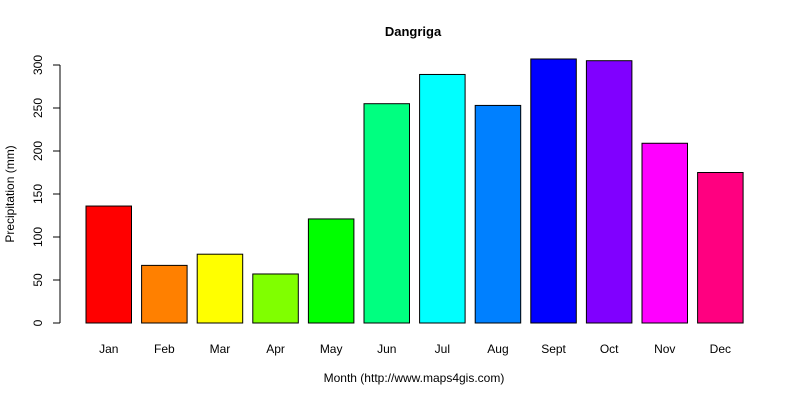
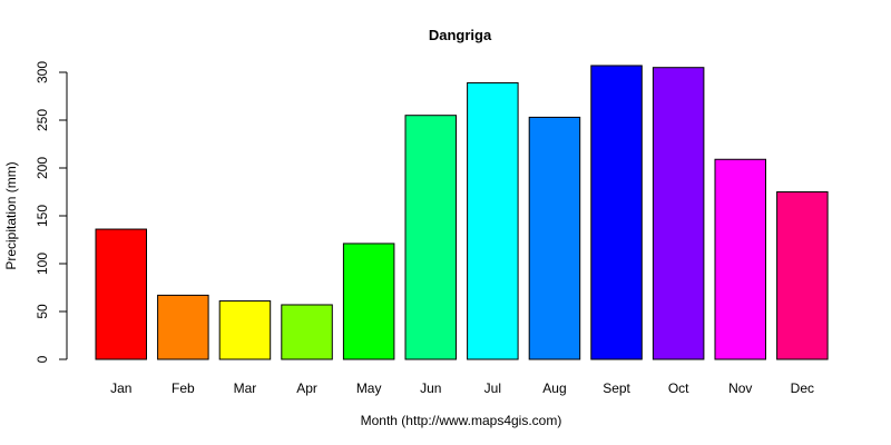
Mar: 80 -> 60
